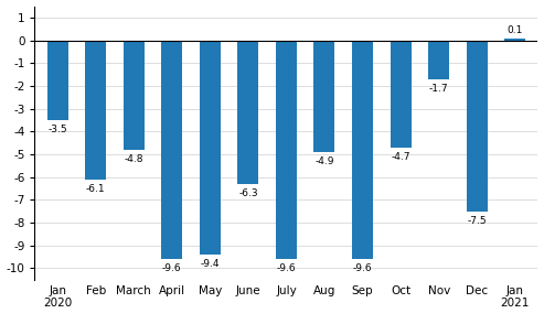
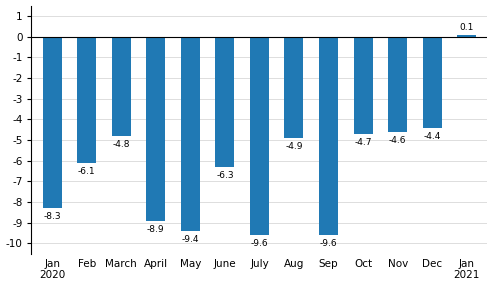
Jan 2020: -3.5 -> -8.3
April: -9.6 -> -8.9
Nov: -1.7 -> -4.6
Dec: -7.5 -> -4.4
